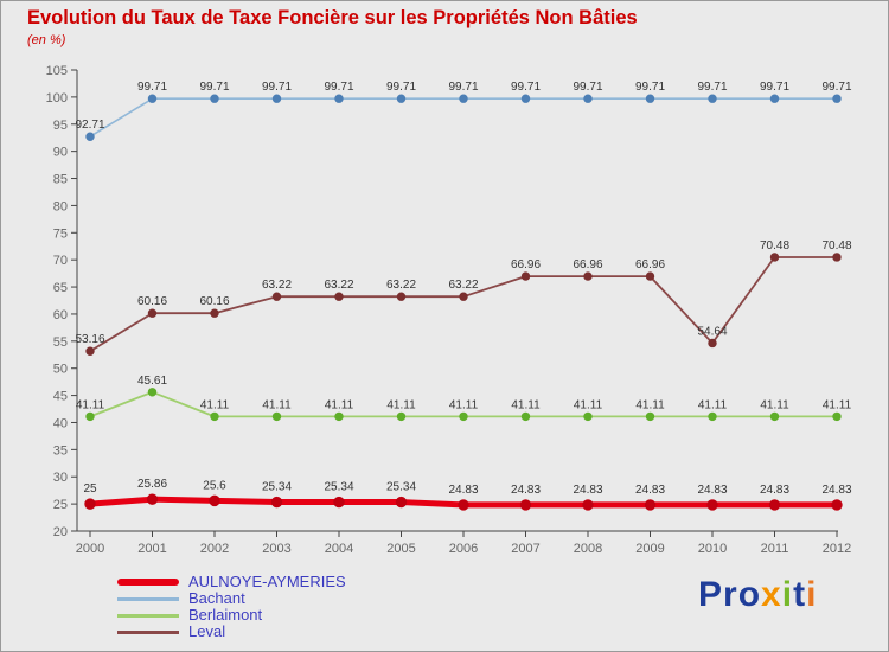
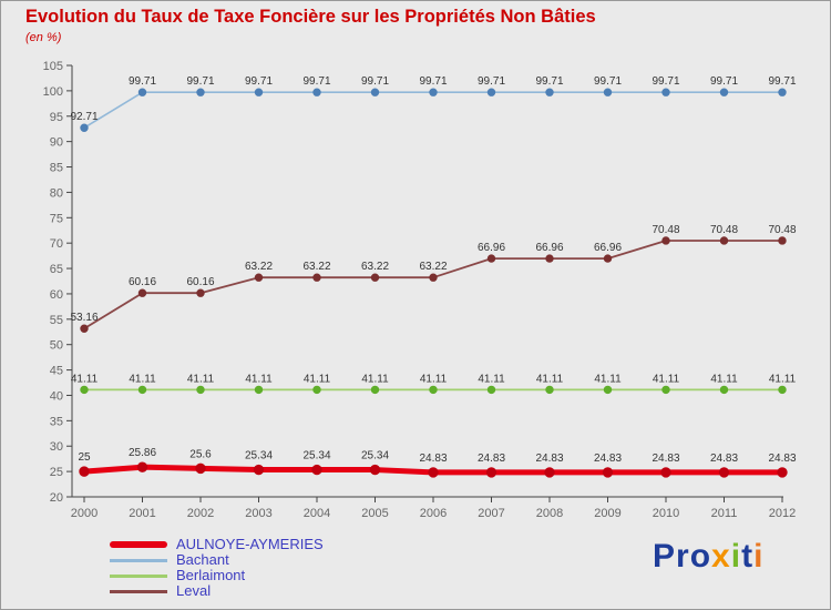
Berlaimont/2001: 45.61 -> 41.11
Leval/2010: 54.64 -> 70.48
